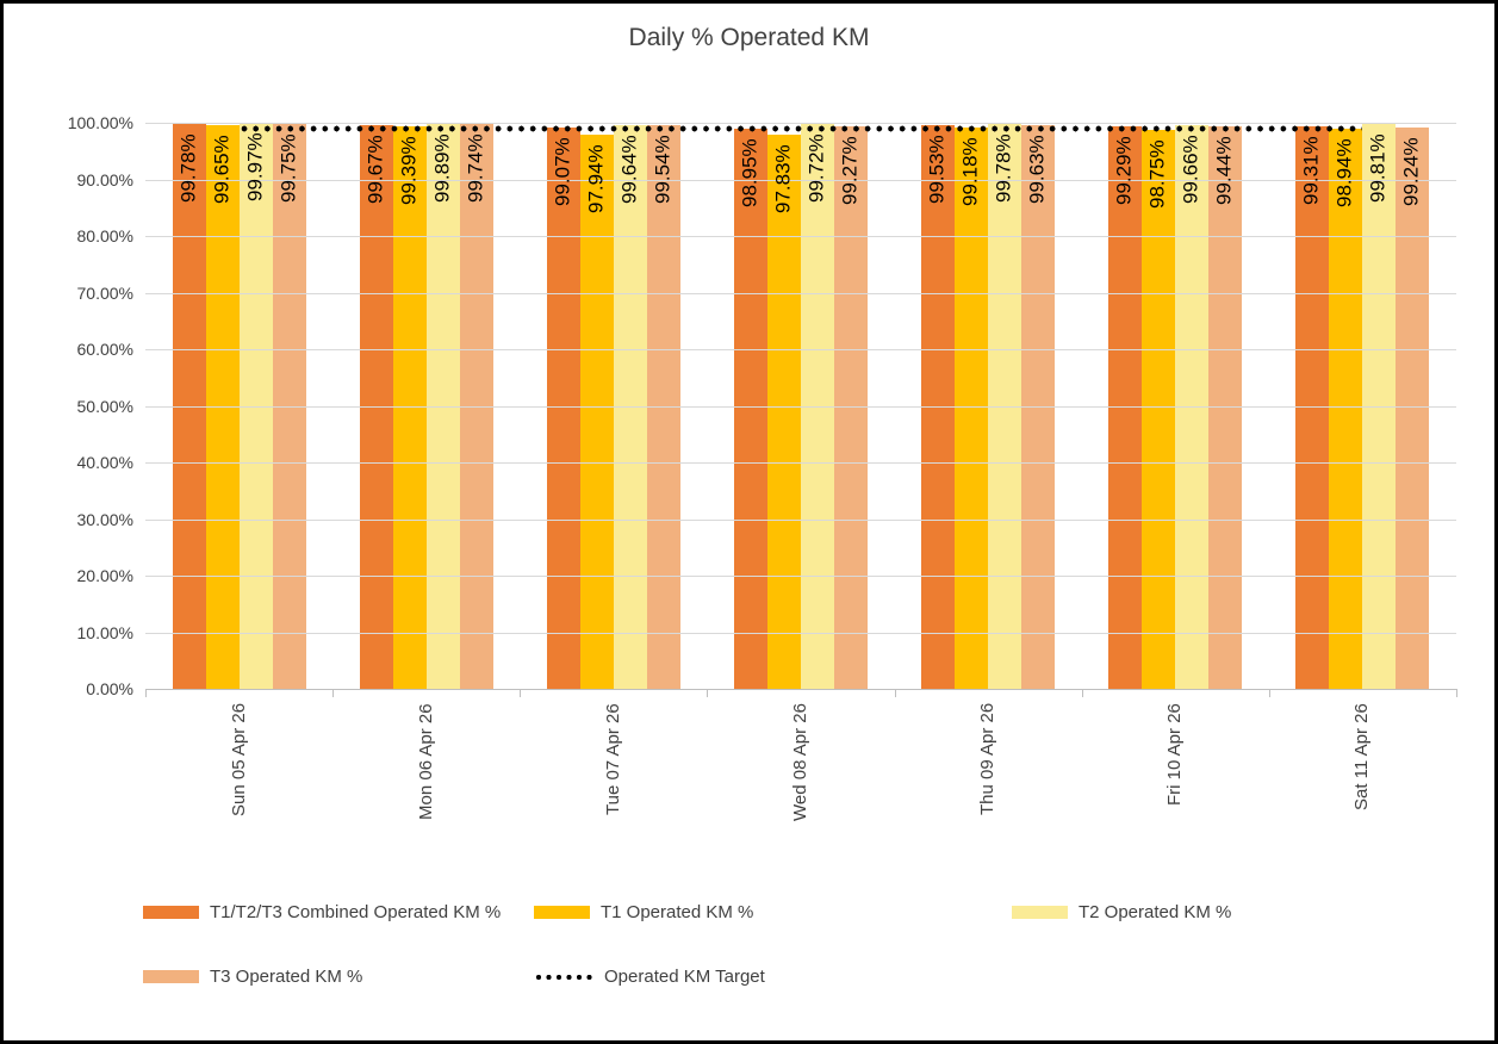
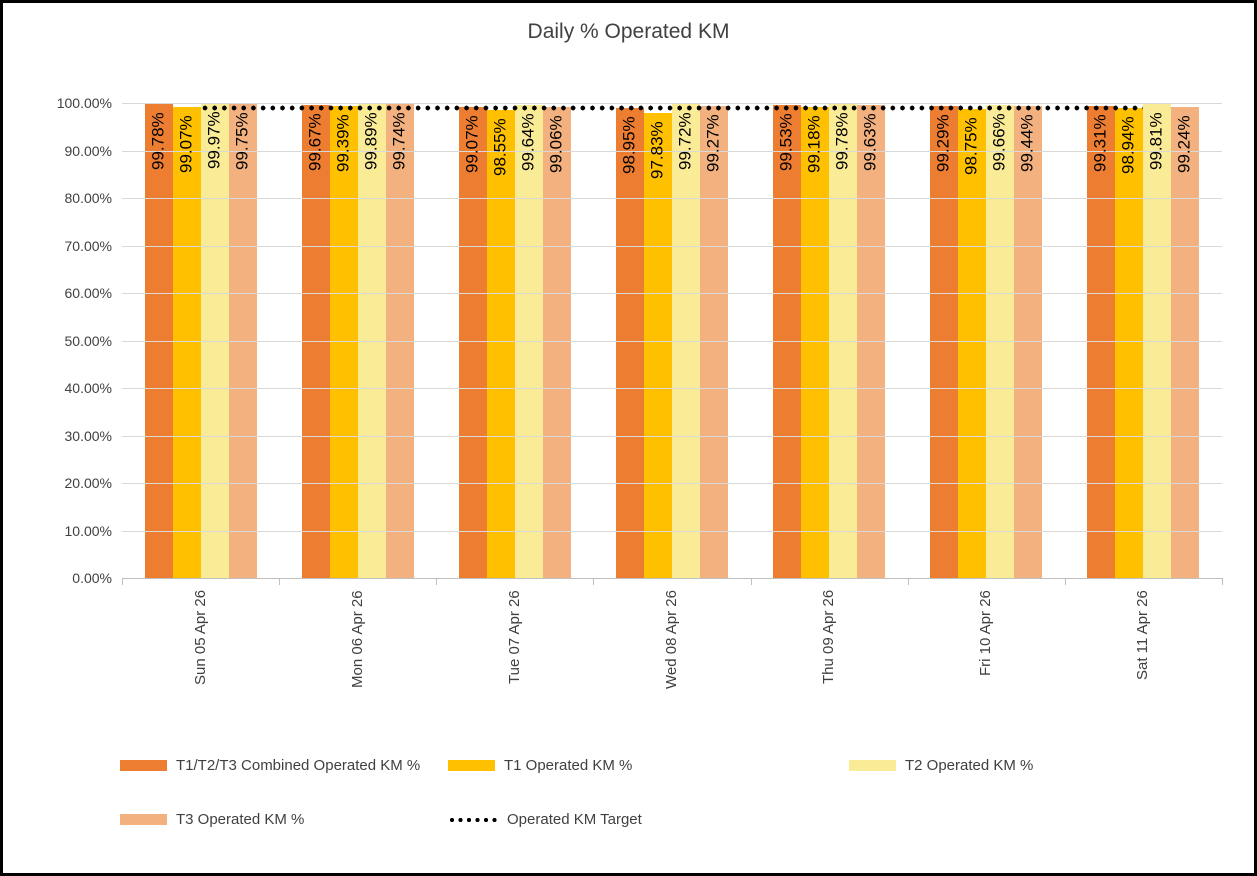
T1 Operated KM %/Sun 05 Apr 26: 99.65% -> 99.07%
T1 Operated KM %/Tue 07 Apr 26: 97.94% -> 98.55%
T3 Operated KM %/Tue 07 Apr 26: 99.54% -> 99.06%
